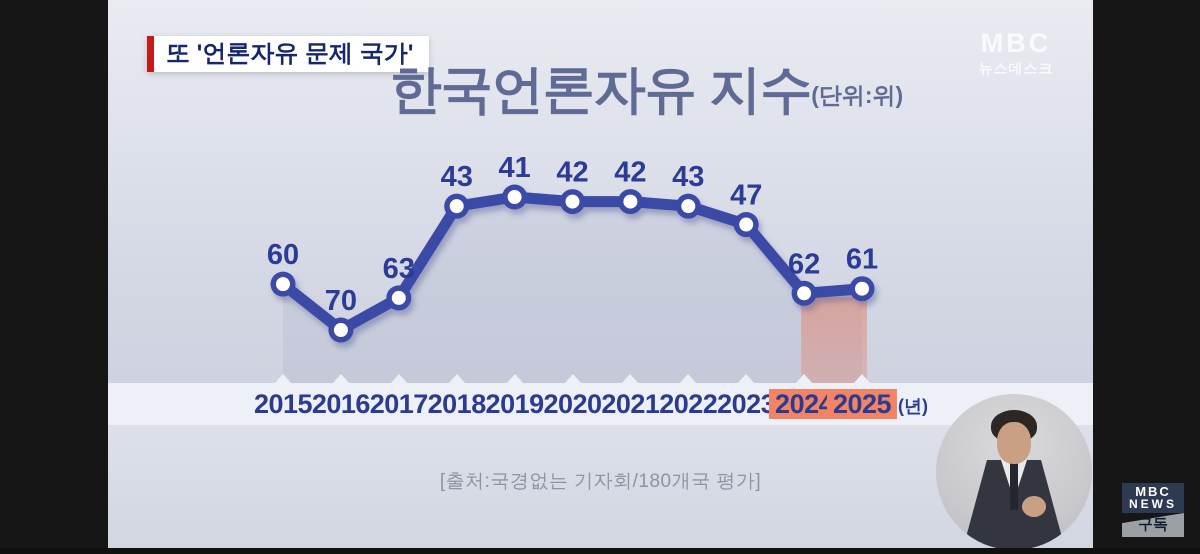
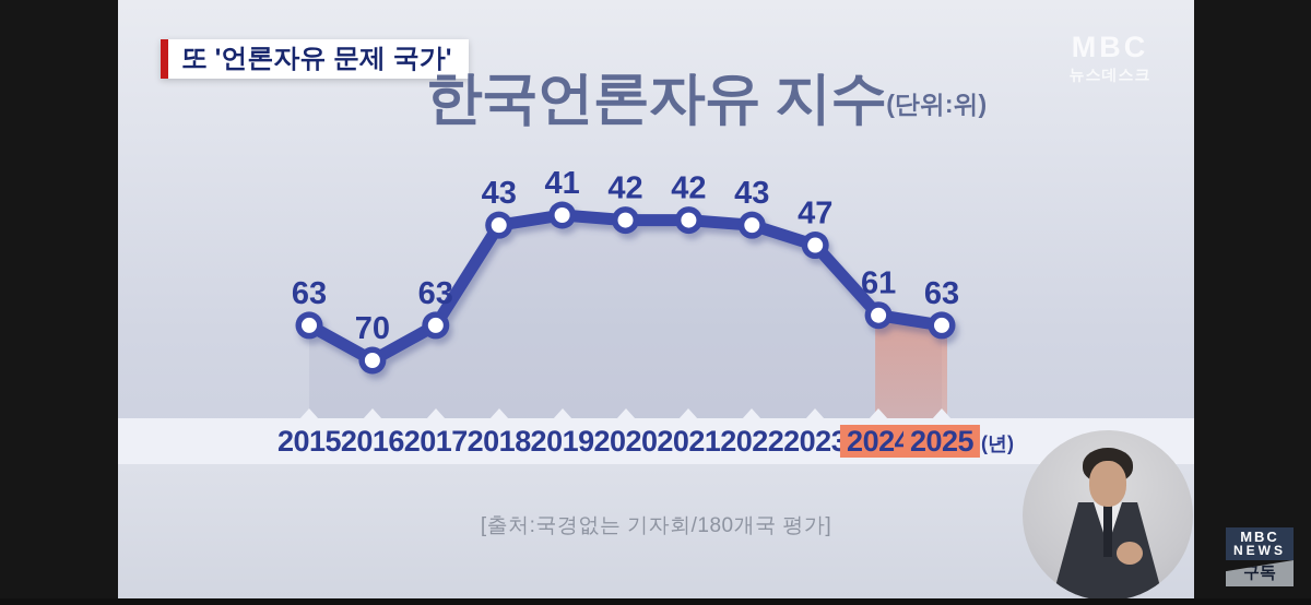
2015: 60 -> 63
2024: 62 -> 61
2025: 61 -> 63
